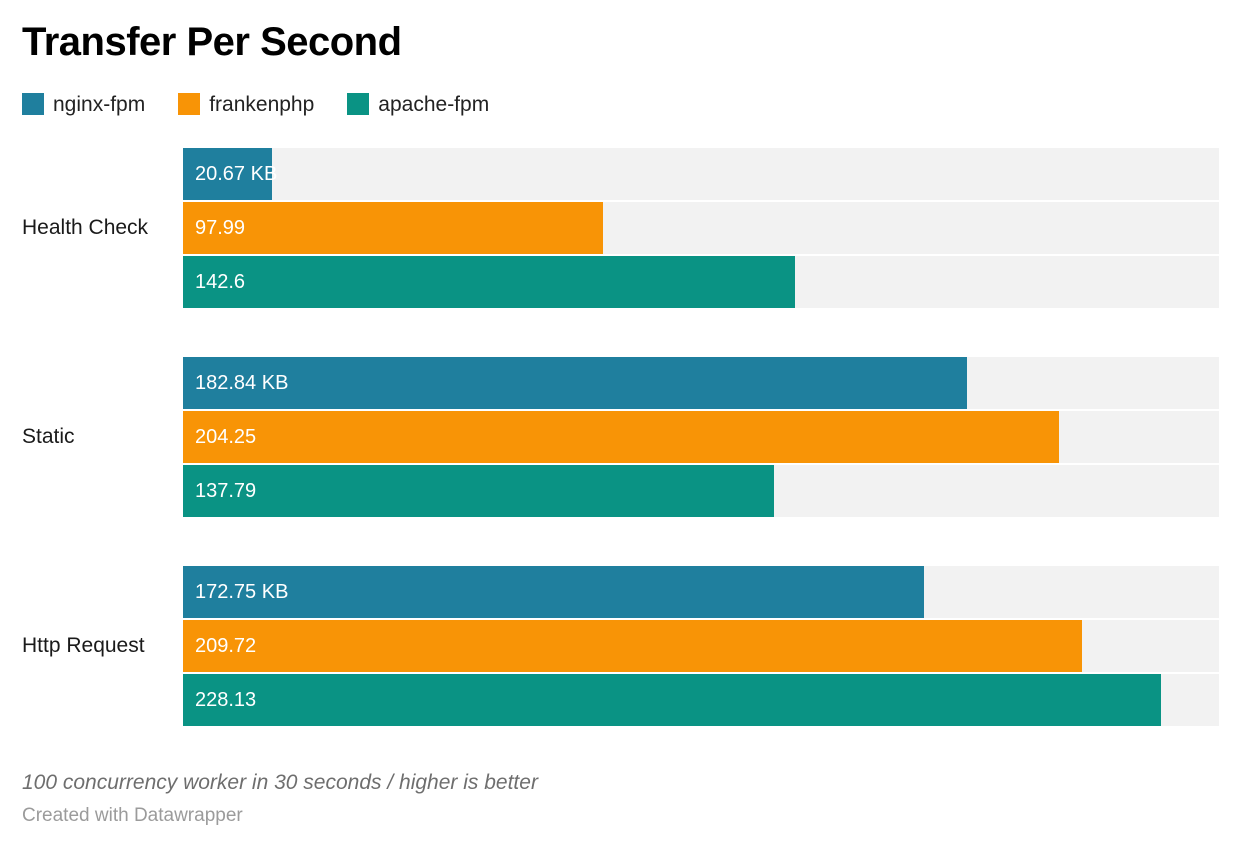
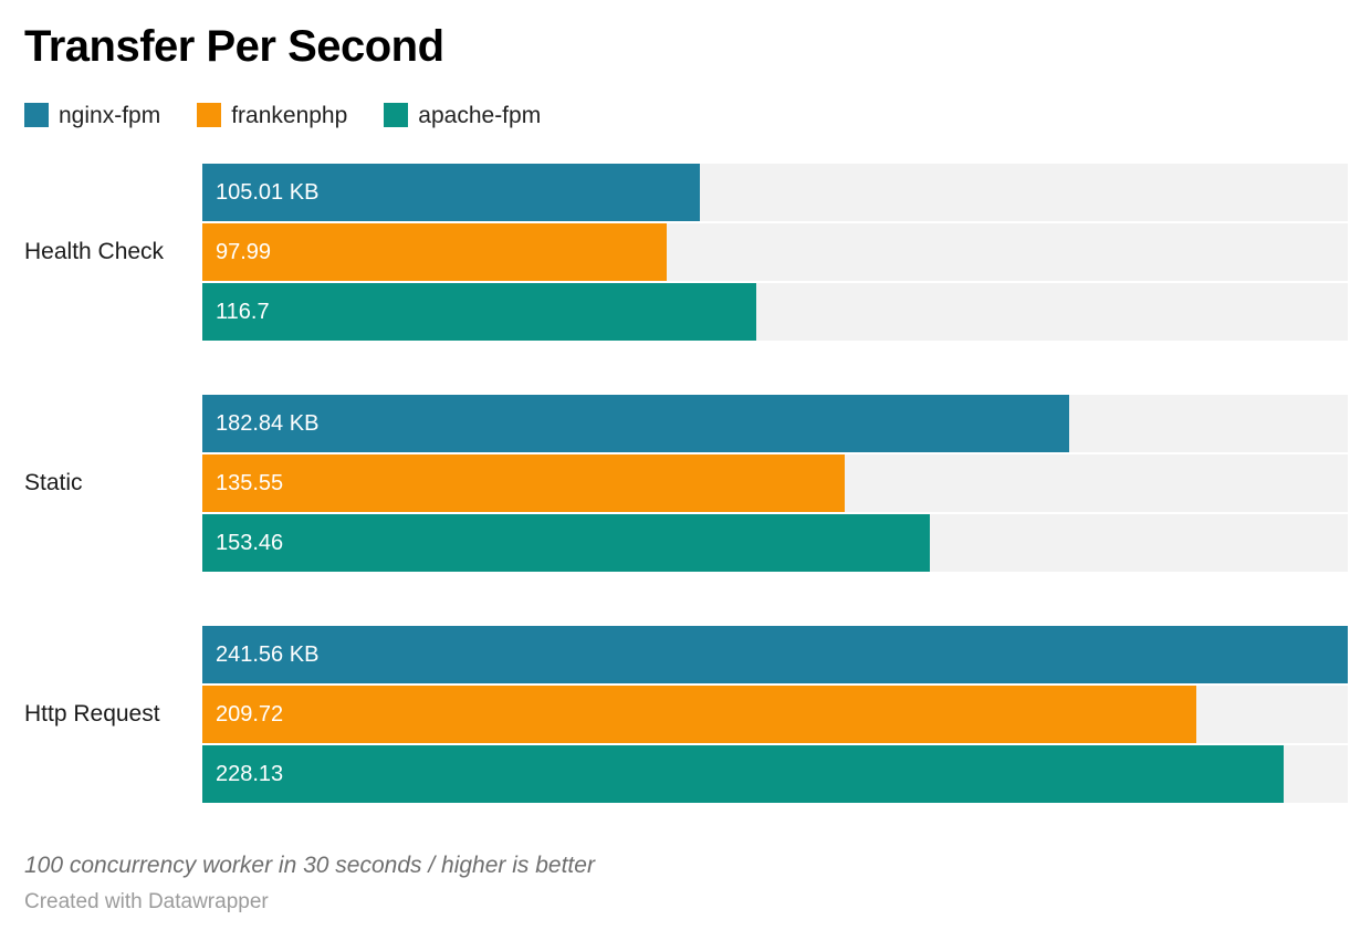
nginx-fpm/Health Check: 20.67 -> 105.01
apache-fpm/Health Check: 142.6 -> 116.7
frankenphp/Static: 204.25 -> 135.55
apache-fpm/Static: 137.79 -> 153.46
nginx-fpm/Http Request: 172.75 -> 241.56
